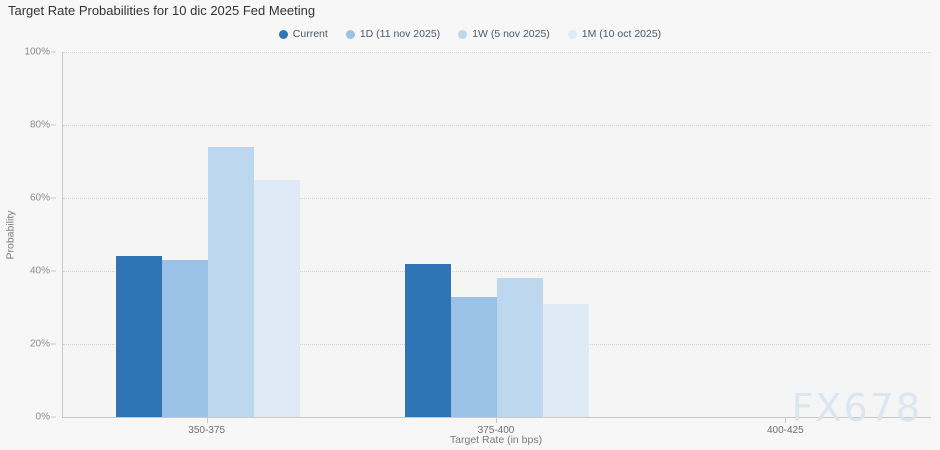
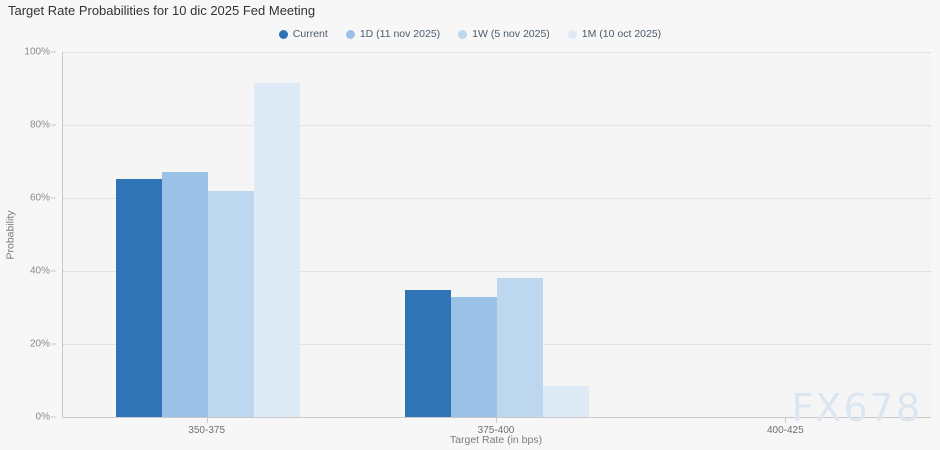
Current/350-375: 44% -> 65%
1D (11 nov 2025)/350-375: 43% -> 67%
1W (5 nov 2025)/350-375: 74% -> 62%
1M (10 oct 2025)/350-375: 65% -> 92%
Current/375-400: 42% -> 35%
1M (10 oct 2025)/375-400: 31% -> 8%
